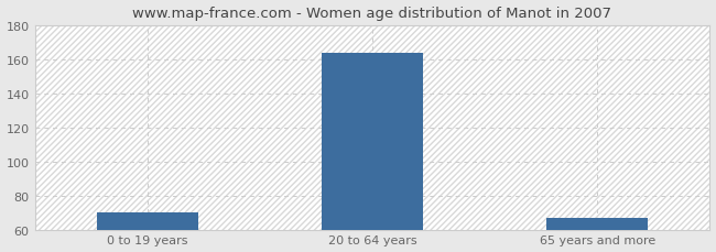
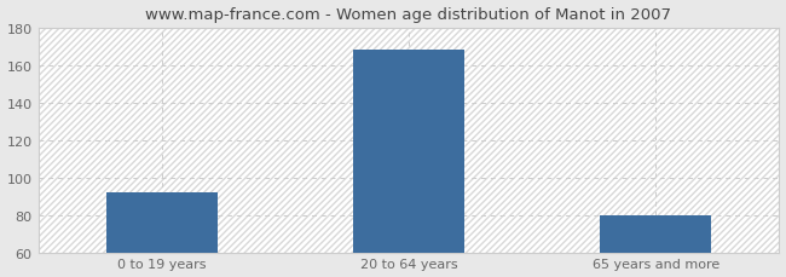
0 to 19 years: 70 -> 92
20 to 64 years: 164 -> 168
65 years and more: 67 -> 80
